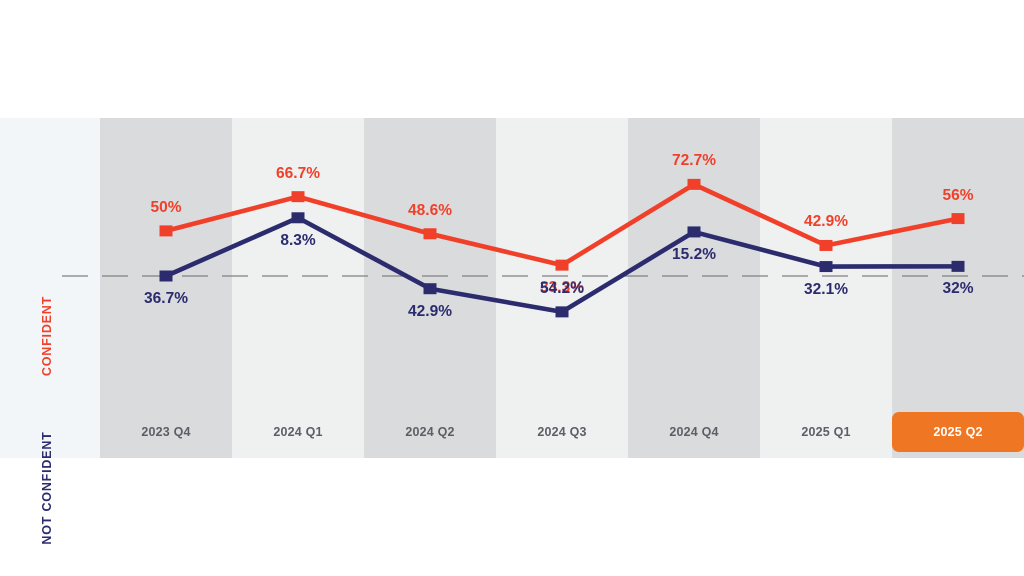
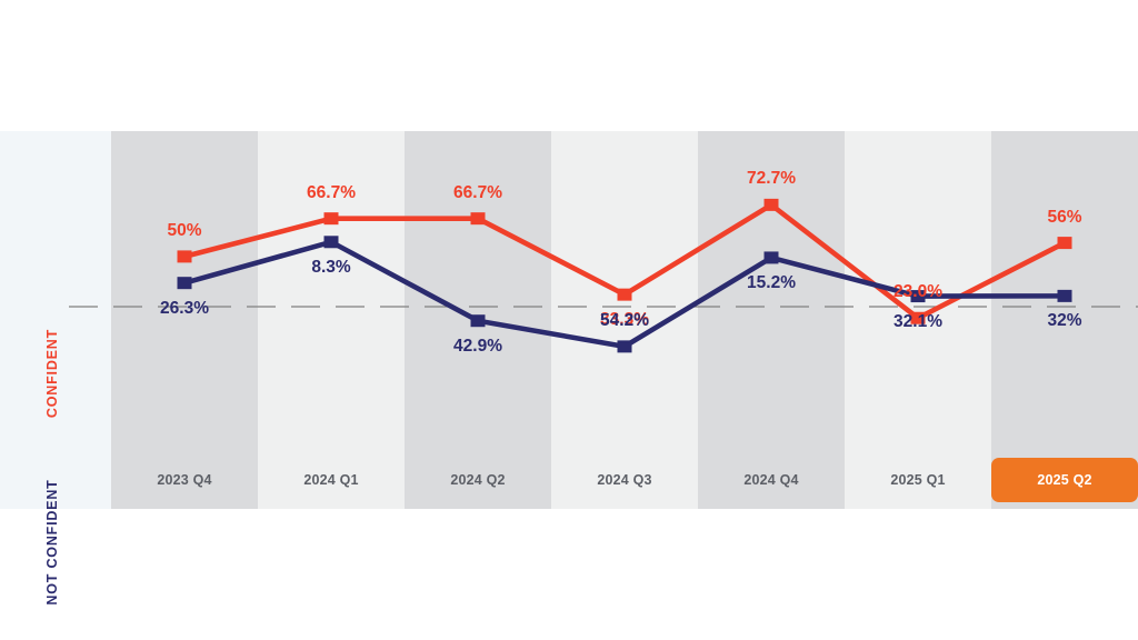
NOT CONFIDENT/2023 Q4: 36.7% -> 26.3%
CONFIDENT/2024 Q2: 48.6% -> 66.7%
CONFIDENT/2025 Q1: 42.9% -> 23.0%
